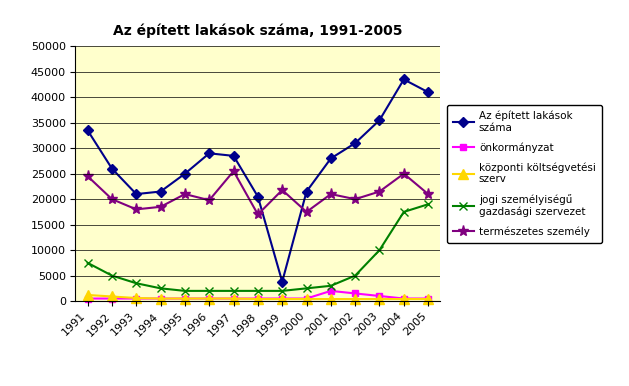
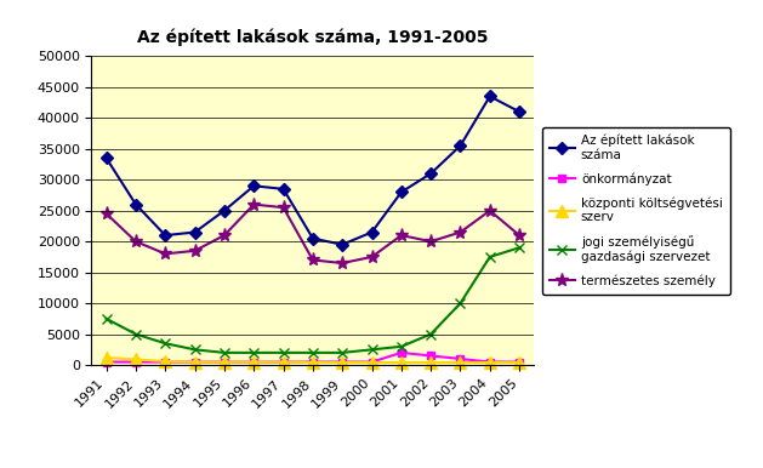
természetes személy/1996: 19800 -> 26000
Az épített lakások száma/1999: 3800 -> 19500
természetes személy/1999: 21800 -> 16500
